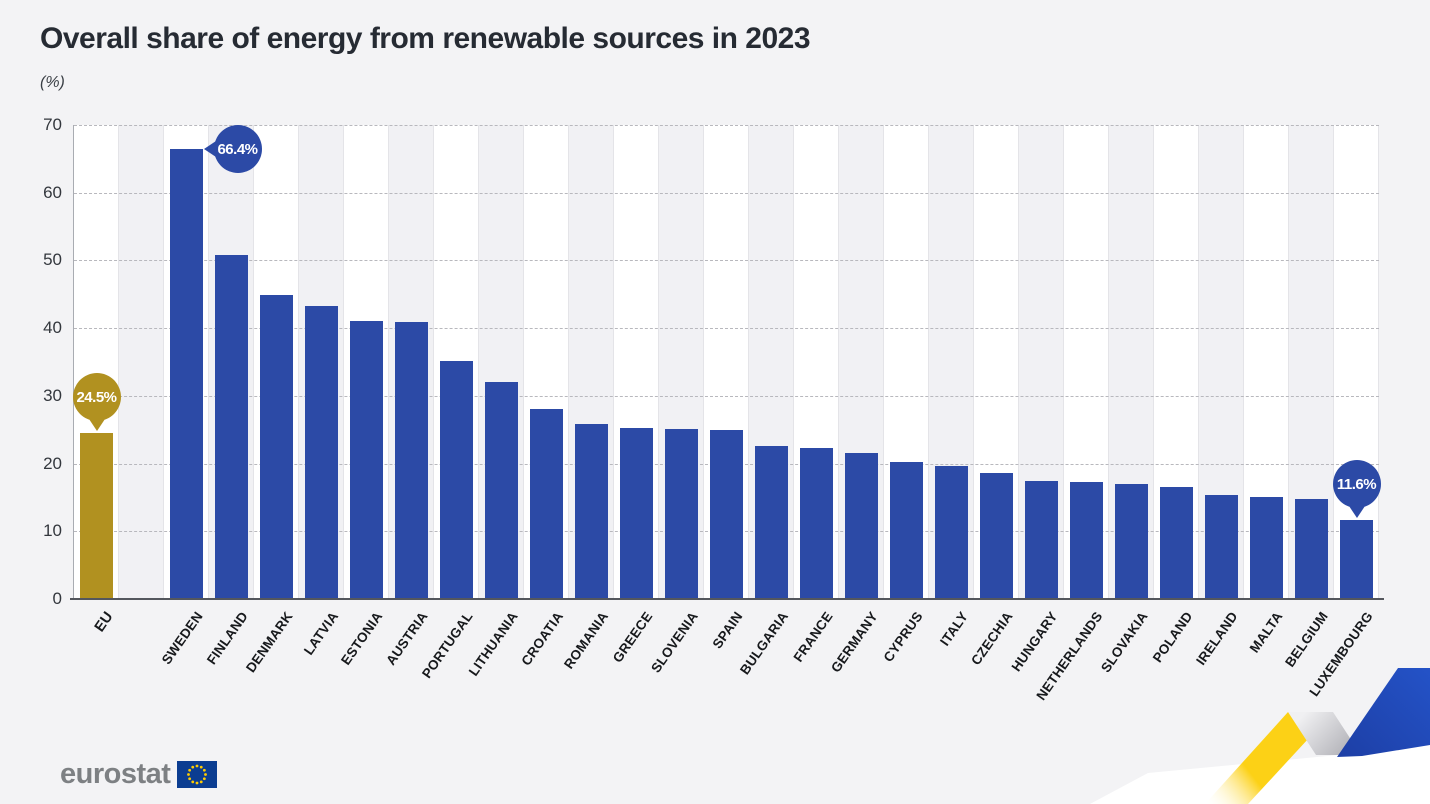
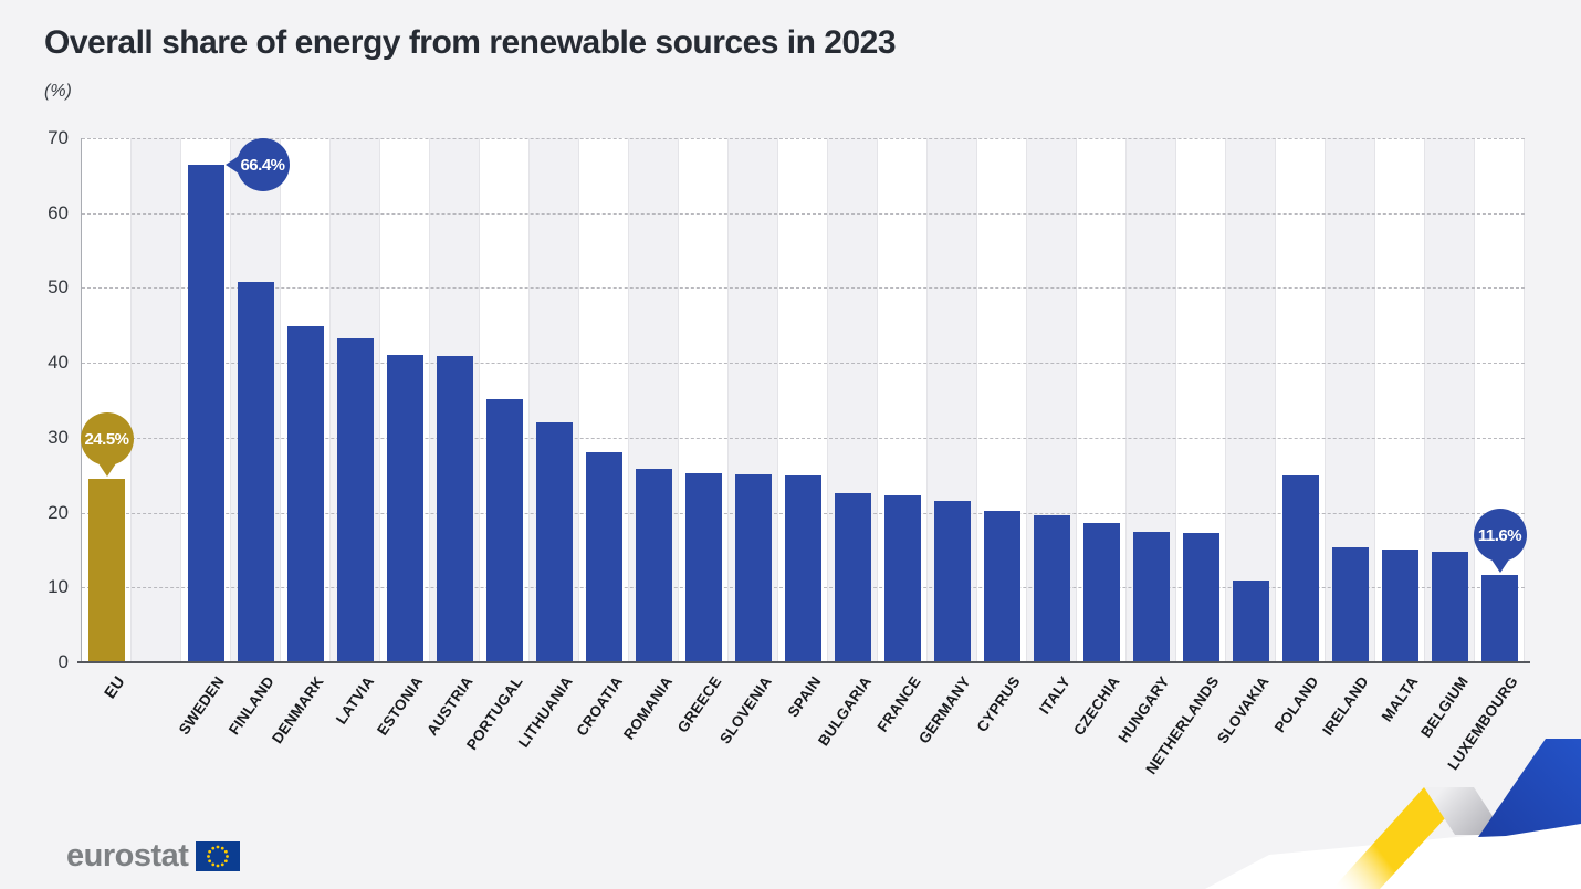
SLOVAKIA: 17 -> 11
POLAND: 17 -> 25
